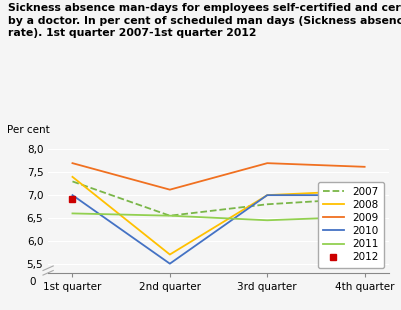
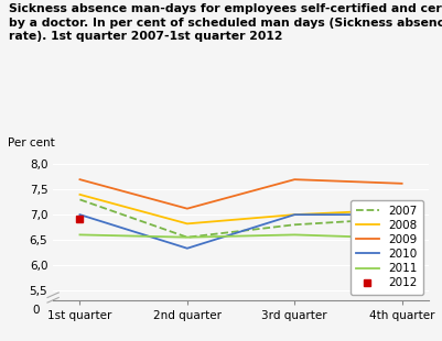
2008/2nd quarter: 5,70 -> 6,82
2010/2nd quarter: 5,50 -> 6,33
2011/3rd quarter: 6,45 -> 6,60
